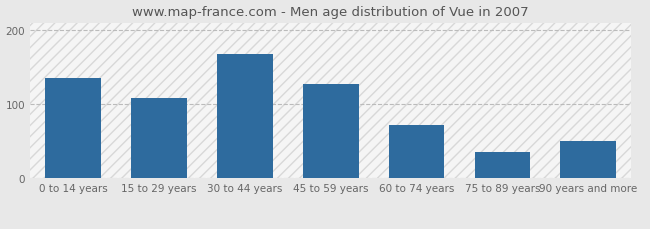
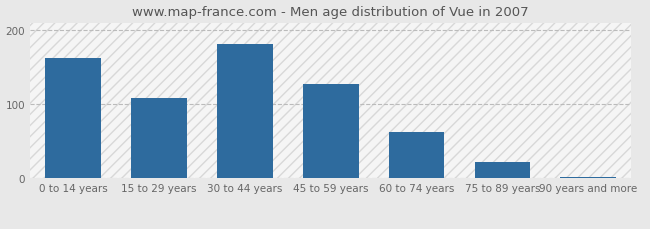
0 to 14 years: 136 -> 162
30 to 44 years: 168 -> 182
60 to 74 years: 72 -> 62
75 to 89 years: 36 -> 22
90 years and more: 50 -> 2
